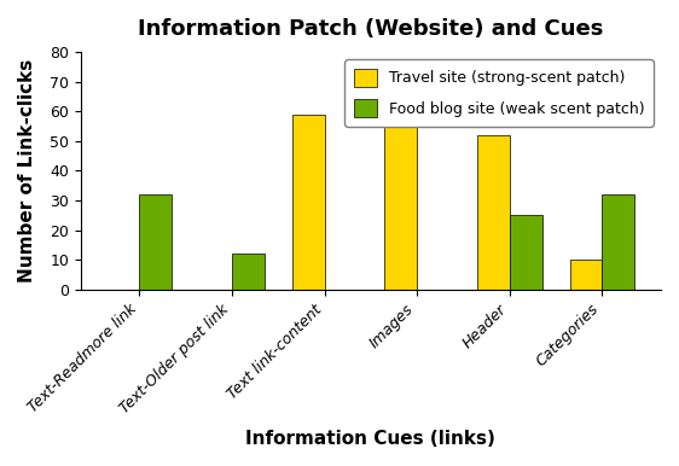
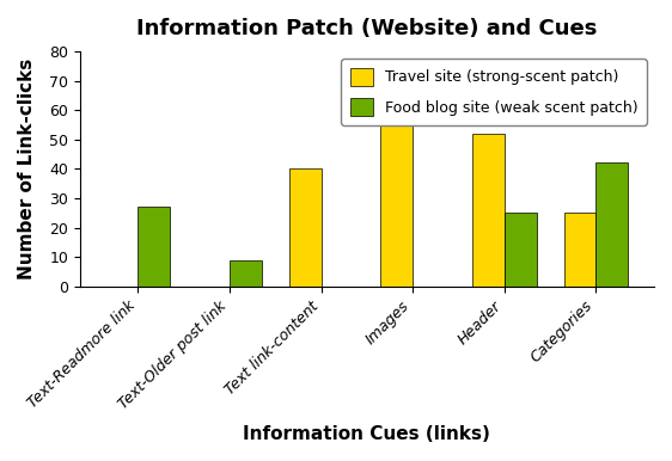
Food blog site (weak scent patch)/Text-Readmore link: 32 -> 27
Food blog site (weak scent patch)/Text-Older post link: 12 -> 9
Travel site (strong-scent patch)/Text link-content: 59 -> 40
Travel site (strong-scent patch)/Categories: 10 -> 25
Food blog site (weak scent patch)/Categories: 32 -> 42
